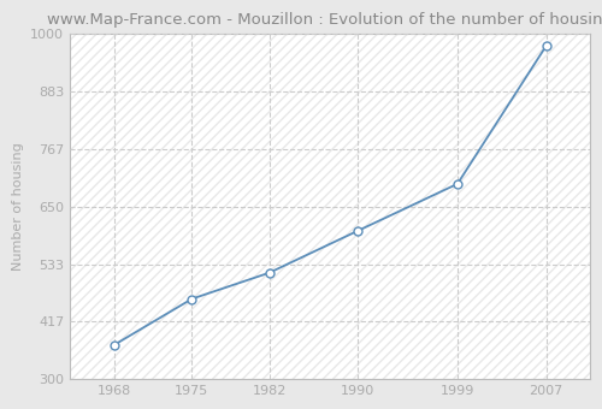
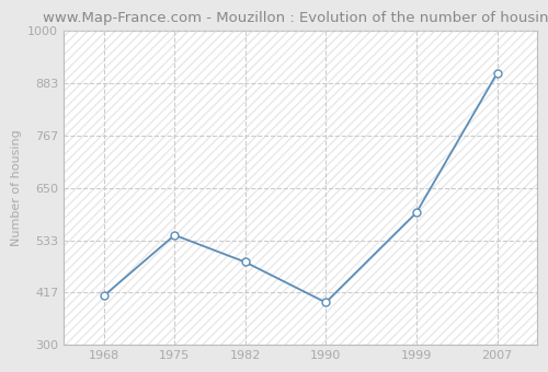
1968: 370 -> 410
1975: 463 -> 545
1982: 516 -> 485
1990: 601 -> 395
1999: 696 -> 595
2007: 975 -> 905
